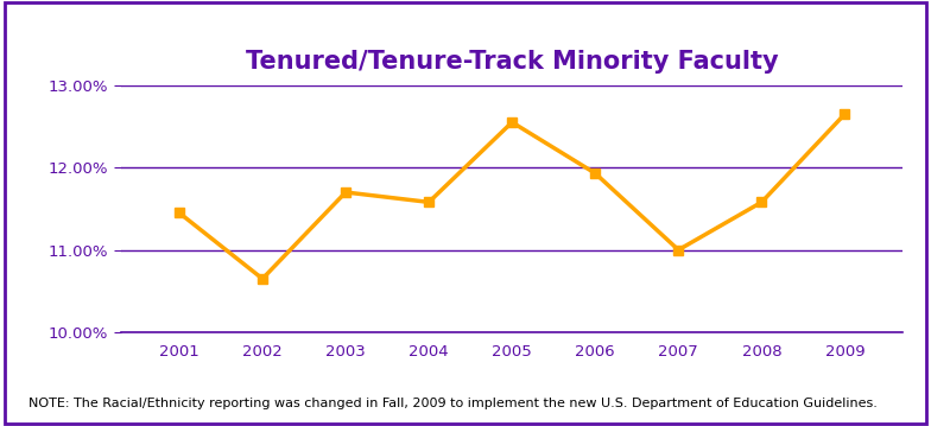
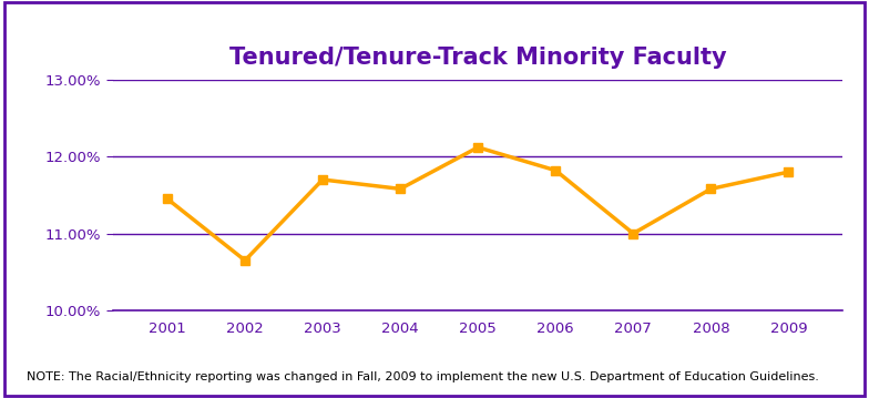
2005: 12.55% -> 12.12%
2006: 11.93% -> 11.82%
2009: 12.65% -> 11.80%
